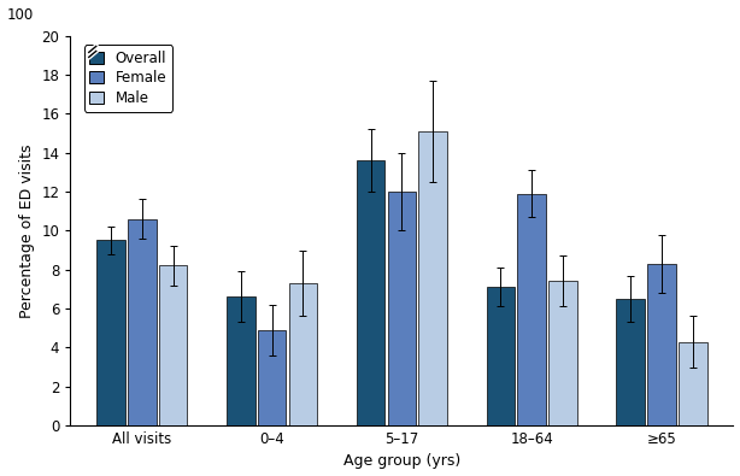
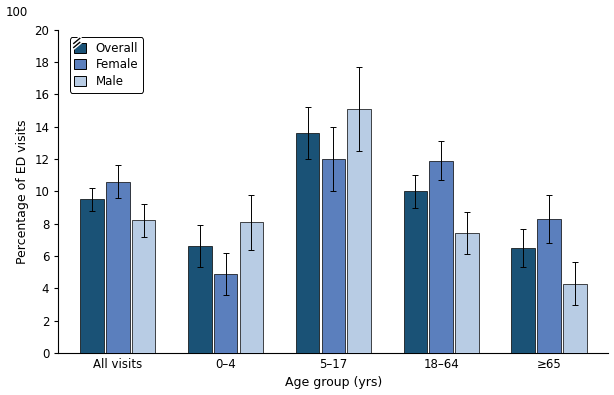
Male/0–4: 7.3 -> 8.1
Overall/18–64: 7.1 -> 10.0
